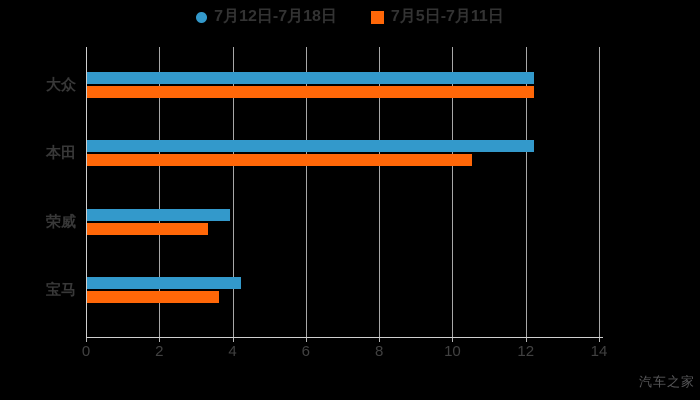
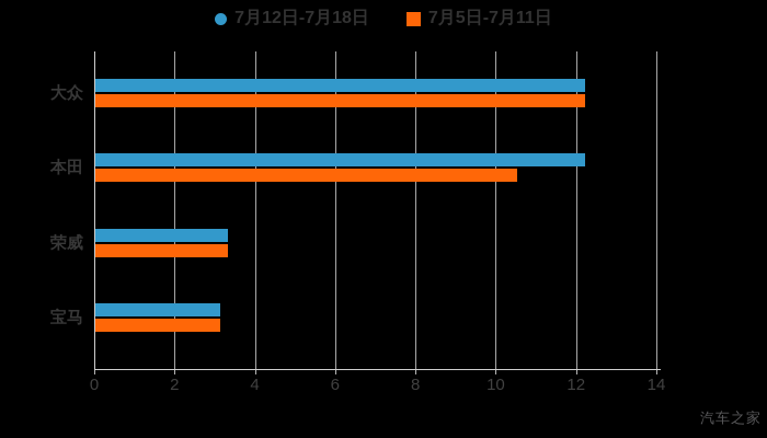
7月12日-7月18日/荣威: 3.9 -> 3.3
7月12日-7月18日/宝马: 4.2 -> 3.1
7月5日-7月11日/宝马: 3.6 -> 3.1
